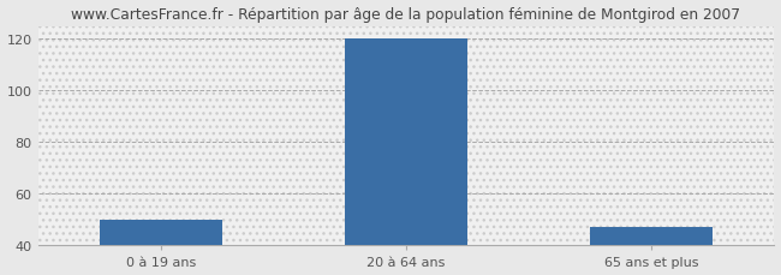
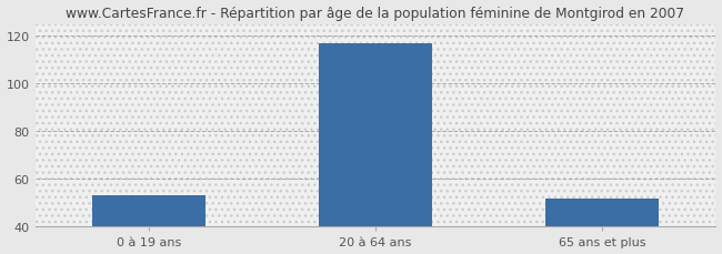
0 à 19 ans: 50 -> 53
20 à 64 ans: 120 -> 117
65 ans et plus: 47 -> 52
